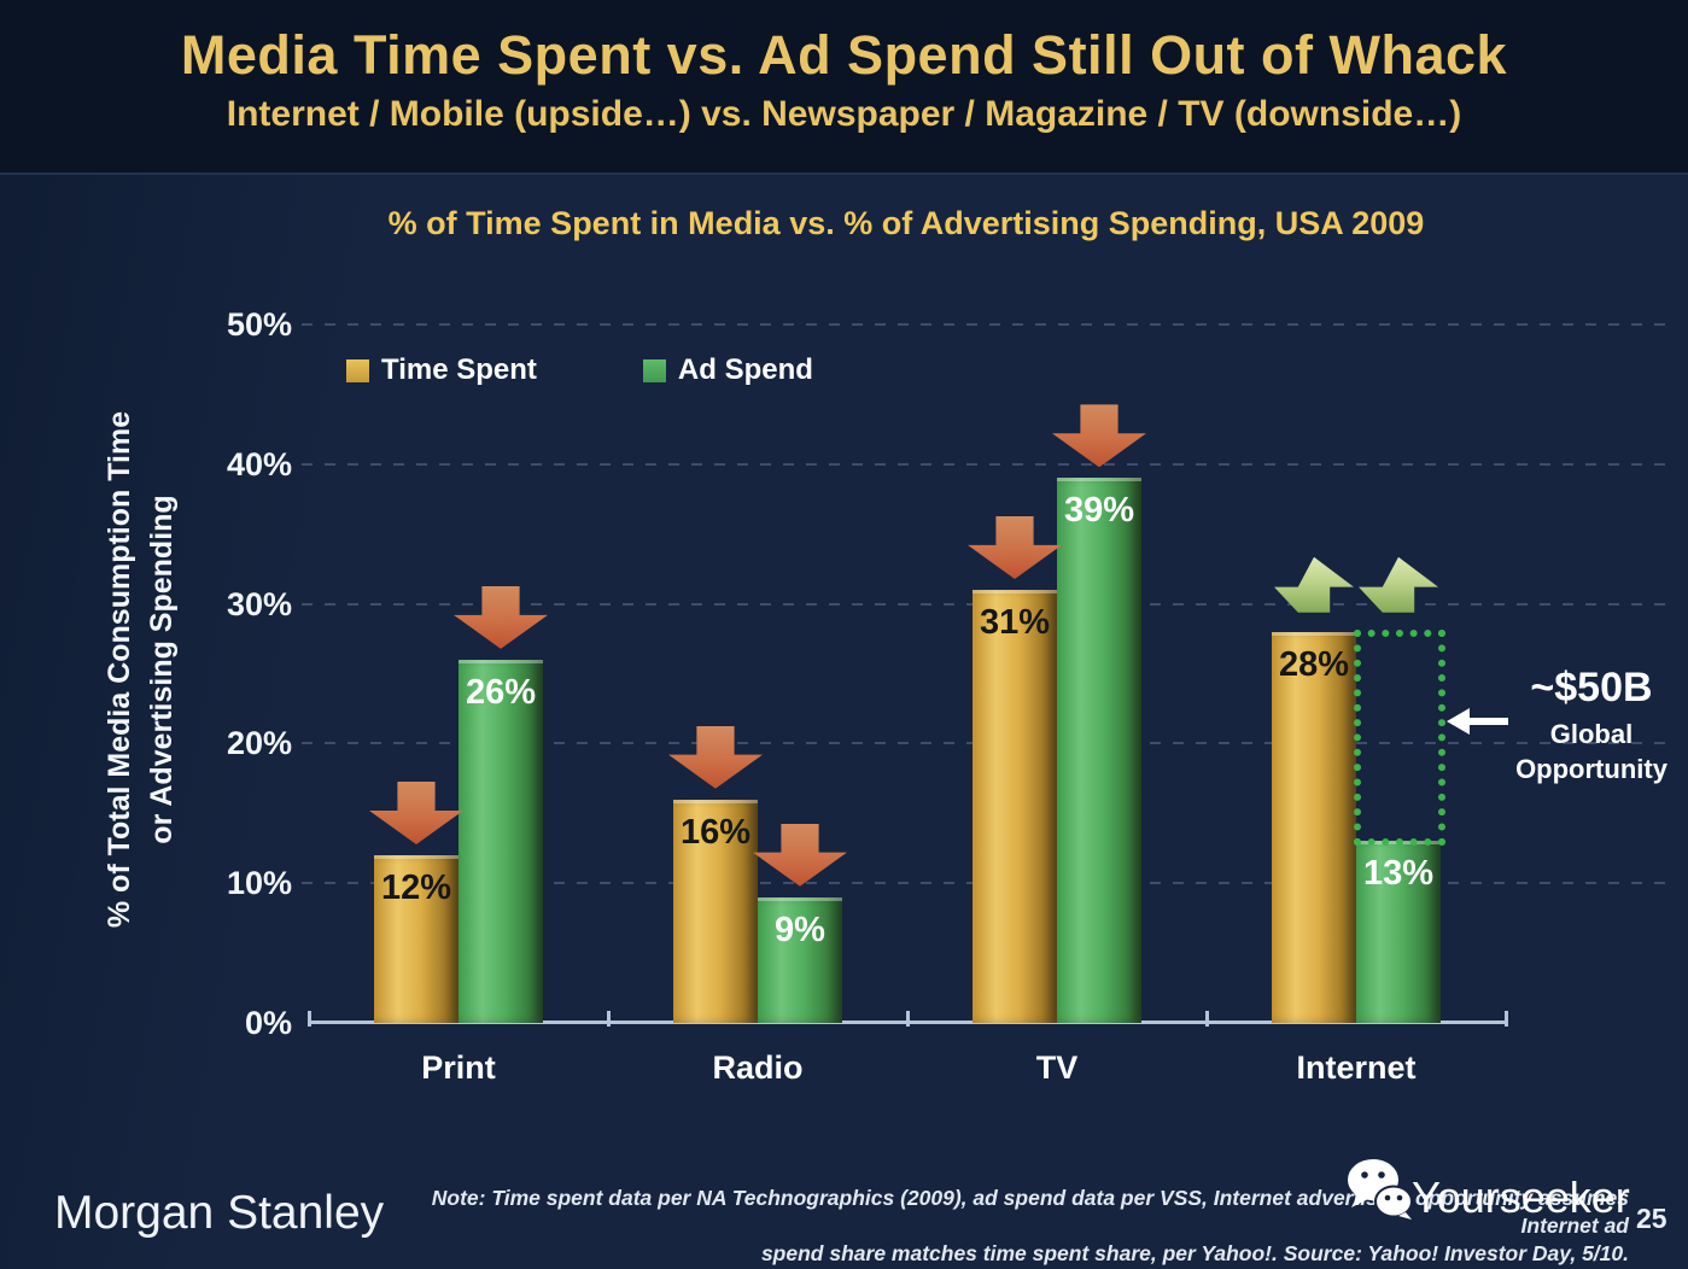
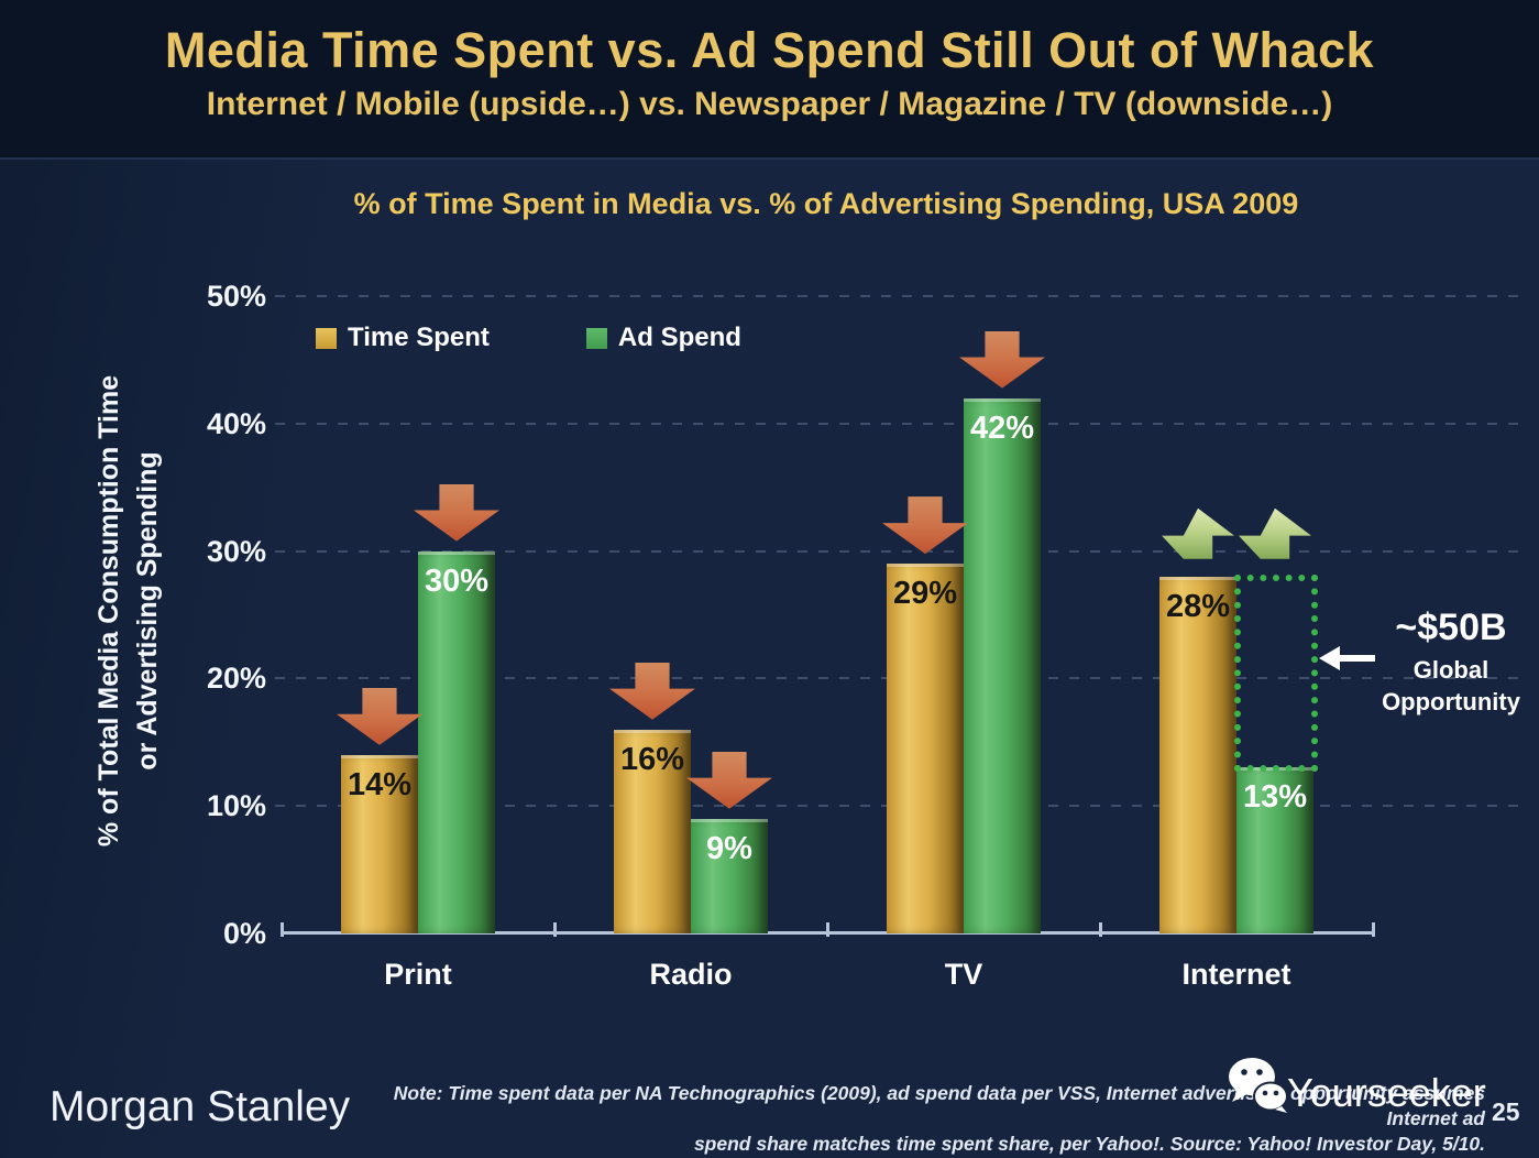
Time Spent/Print: 12% -> 14%
Ad Spend/Print: 26% -> 30%
Time Spent/TV: 31% -> 29%
Ad Spend/TV: 39% -> 42%
